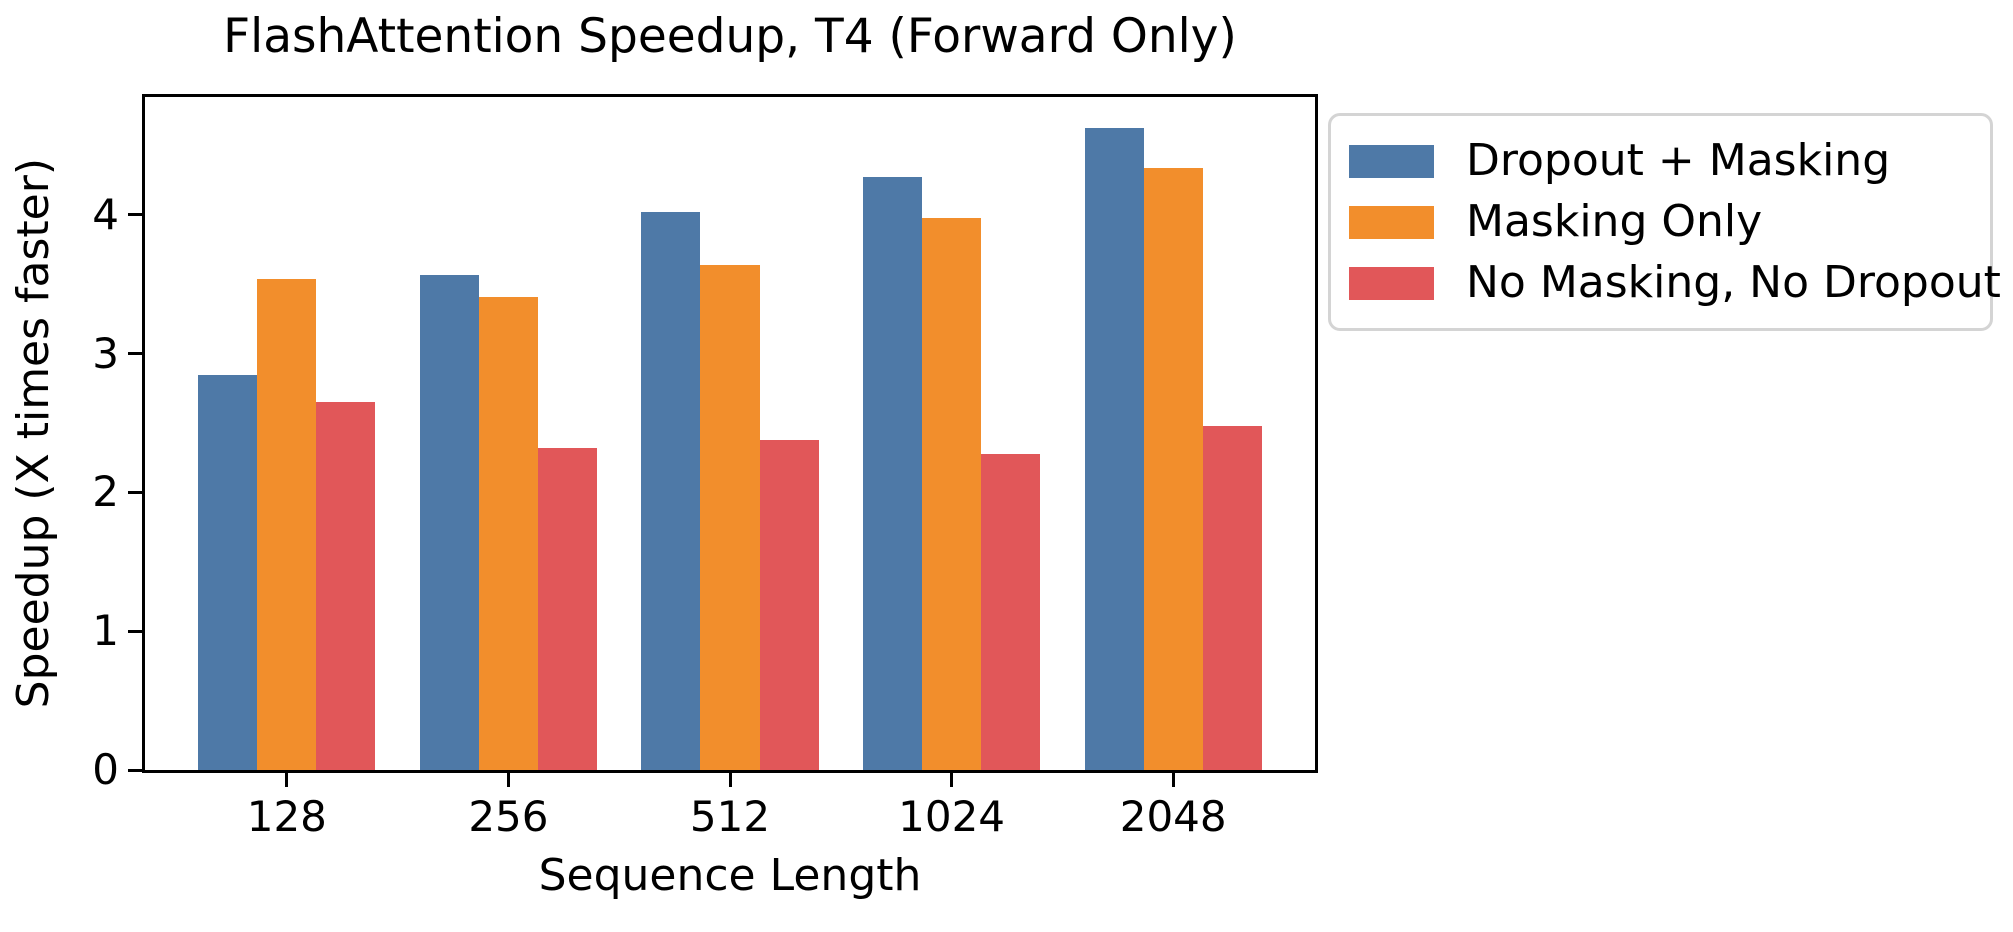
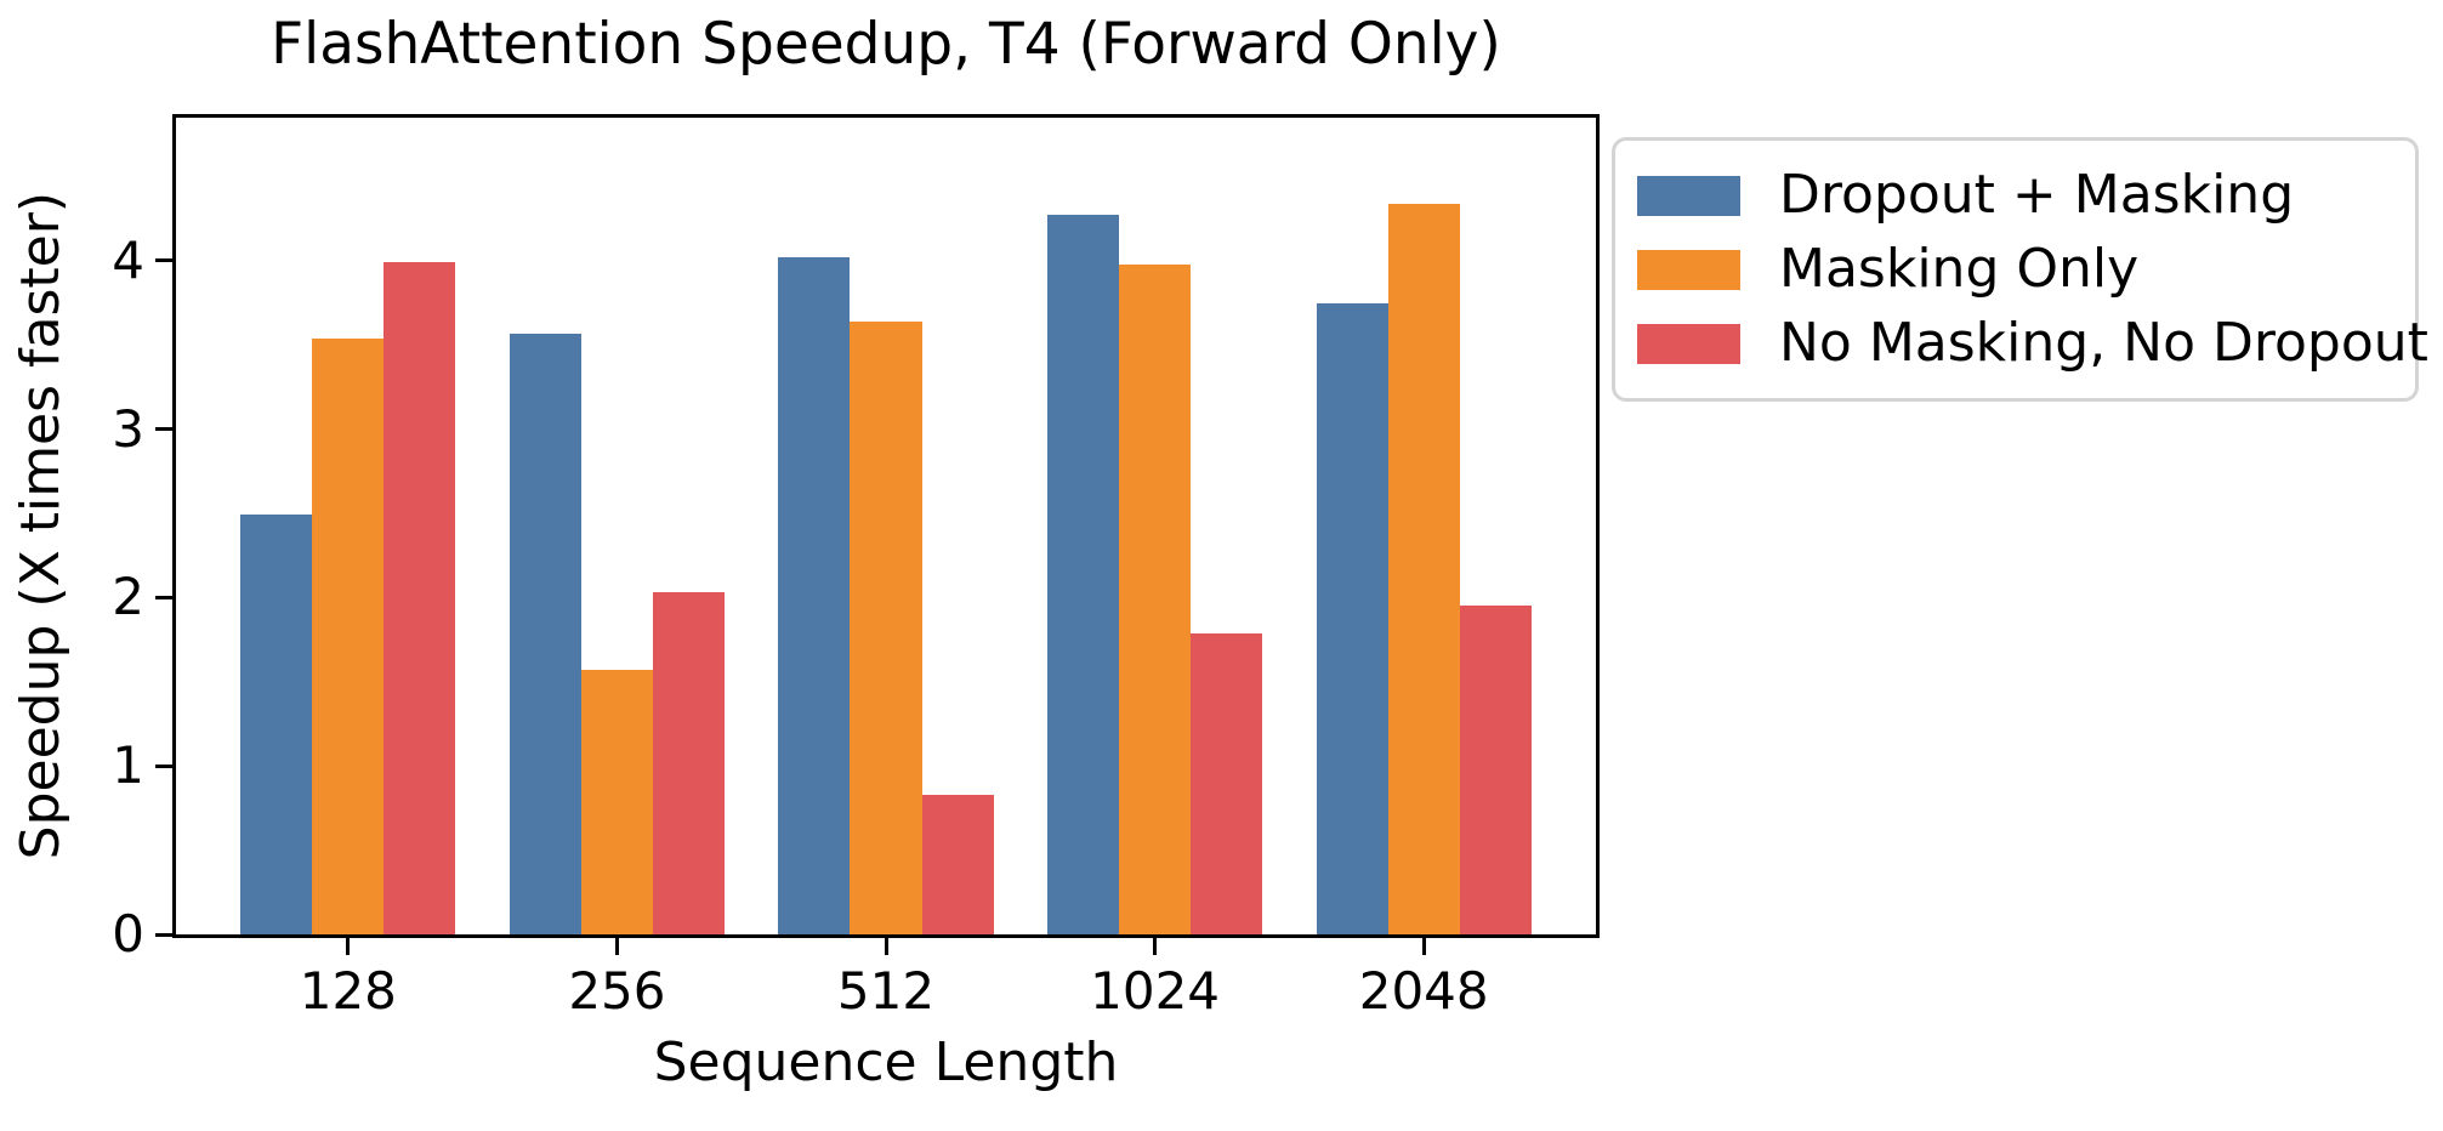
Dropout + Masking/128: 2.85 -> 2.49
No Masking, No Dropout/128: 2.65 -> 3.99
Masking Only/256: 3.41 -> 1.57
No Masking, No Dropout/256: 2.32 -> 2.03
No Masking, No Dropout/512: 2.38 -> 0.83
No Masking, No Dropout/1024: 2.28 -> 1.79
Dropout + Masking/2048: 4.63 -> 3.75
No Masking, No Dropout/2048: 2.48 -> 1.95
